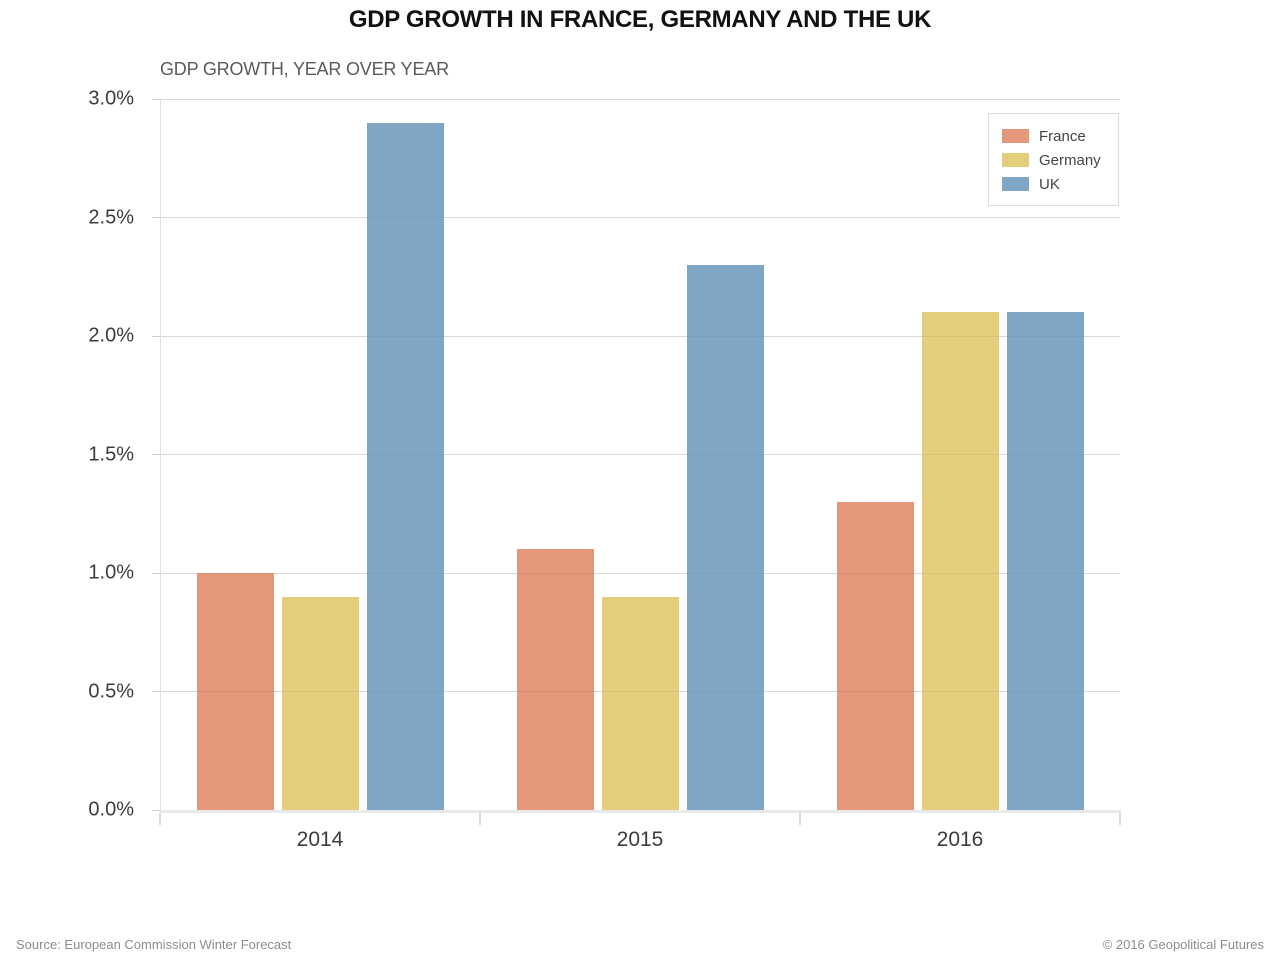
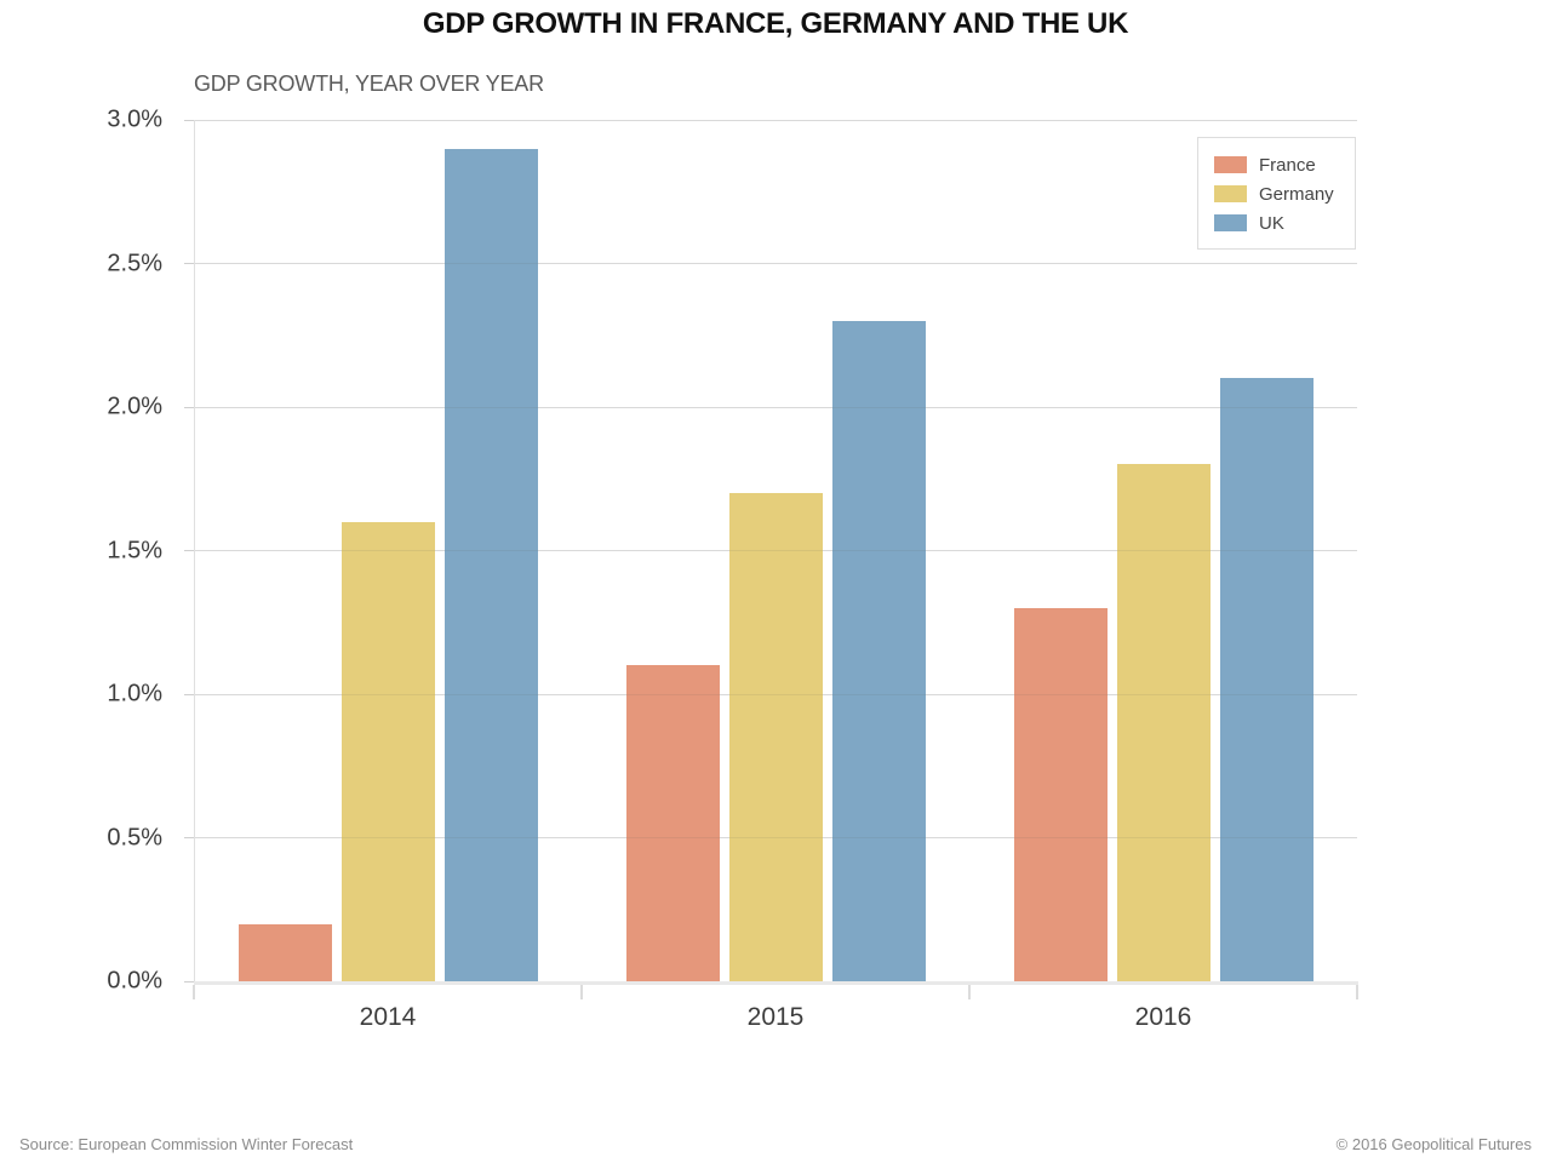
France/2014: 1.0% -> 0.2%
Germany/2014: 0.9% -> 1.6%
Germany/2015: 0.9% -> 1.7%
Germany/2016: 2.1% -> 1.8%
